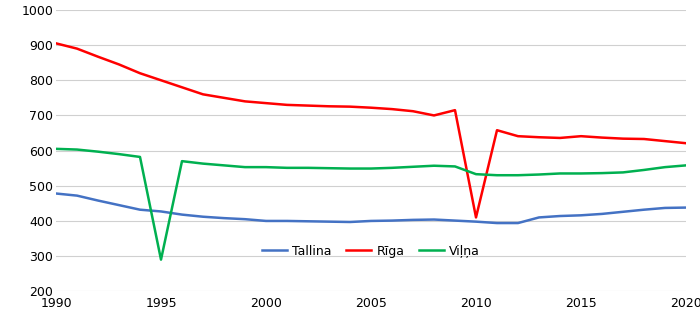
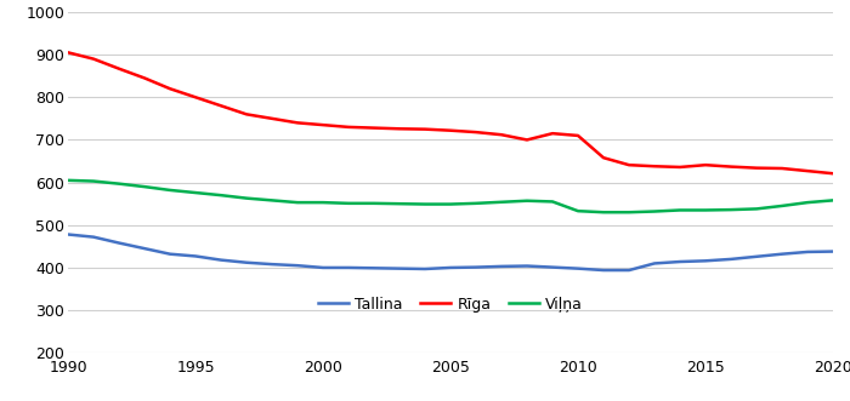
Viļņa/1995: 290 -> 576
Rīga/2010: 410 -> 710
